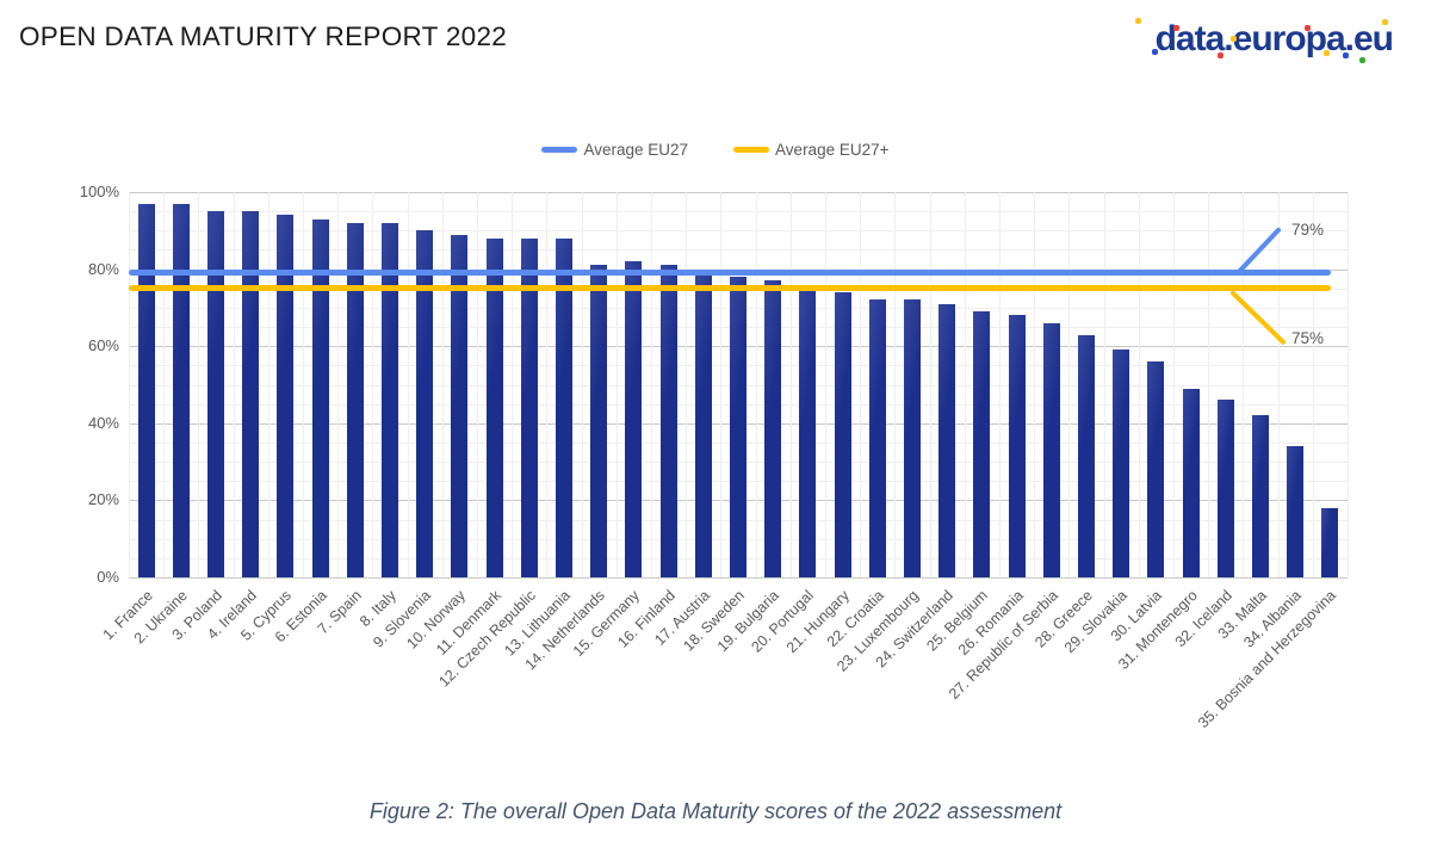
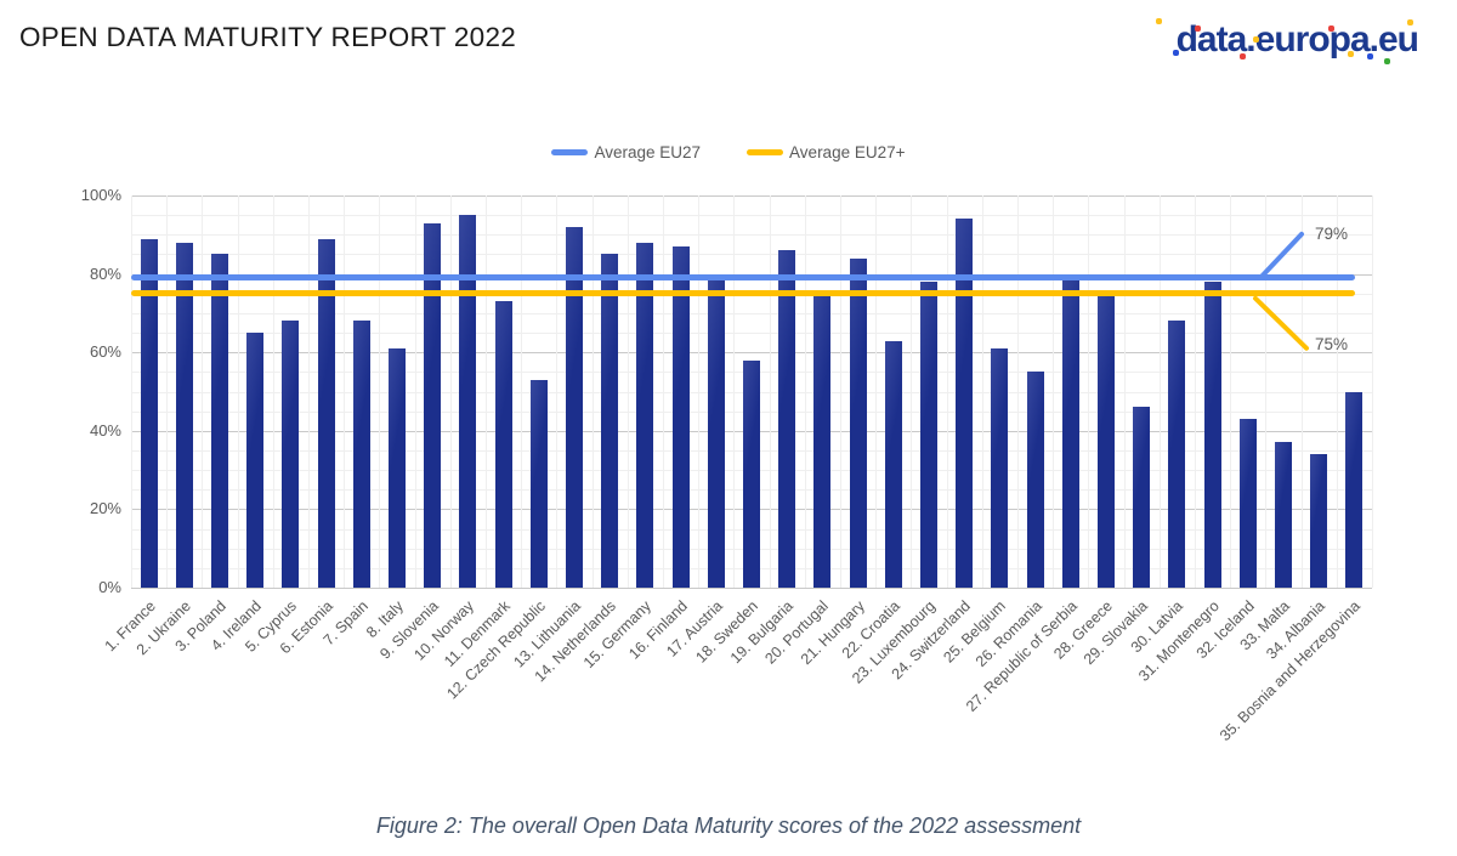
1. France: 97% -> 89%
2. Ukraine: 97% -> 88%
3. Poland: 95% -> 85%
4. Ireland: 95% -> 65%
5. Cyprus: 94% -> 68%
6. Estonia: 93% -> 89%
7. Spain: 92% -> 68%
8. Italy: 92% -> 61%
9. Slovenia: 90% -> 93%
10. Norway: 89% -> 95%
11. Denmark: 88% -> 73%
12. Czech Republic: 88% -> 53%
13. Lithuania: 88% -> 92%
14. Netherlands: 81% -> 85%
15. Germany: 82% -> 88%
16. Finland: 81% -> 87%
18. Sweden: 78% -> 58%
19. Bulgaria: 77% -> 86%
21. Hungary: 74% -> 84%
22. Croatia: 72% -> 63%
23. Luxembourg: 72% -> 78%
24. Switzerland: 71% -> 94%
25. Belgium: 69% -> 61%
26. Romania: 68% -> 55%
27. Republic of Serbia: 66% -> 80%
28. Greece: 63% -> 75%
29. Slovakia: 59% -> 46%
30. Latvia: 56% -> 68%
31. Montenegro: 49% -> 78%
32. Iceland: 46% -> 43%
33. Malta: 42% -> 37%
35. Bosnia and Herzegovina: 18% -> 50%
